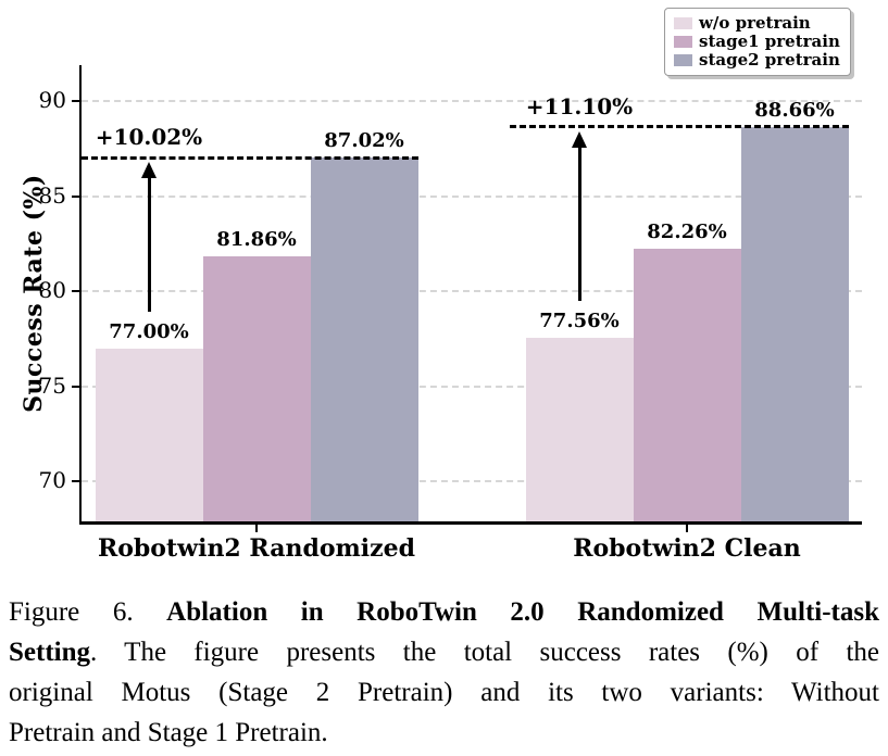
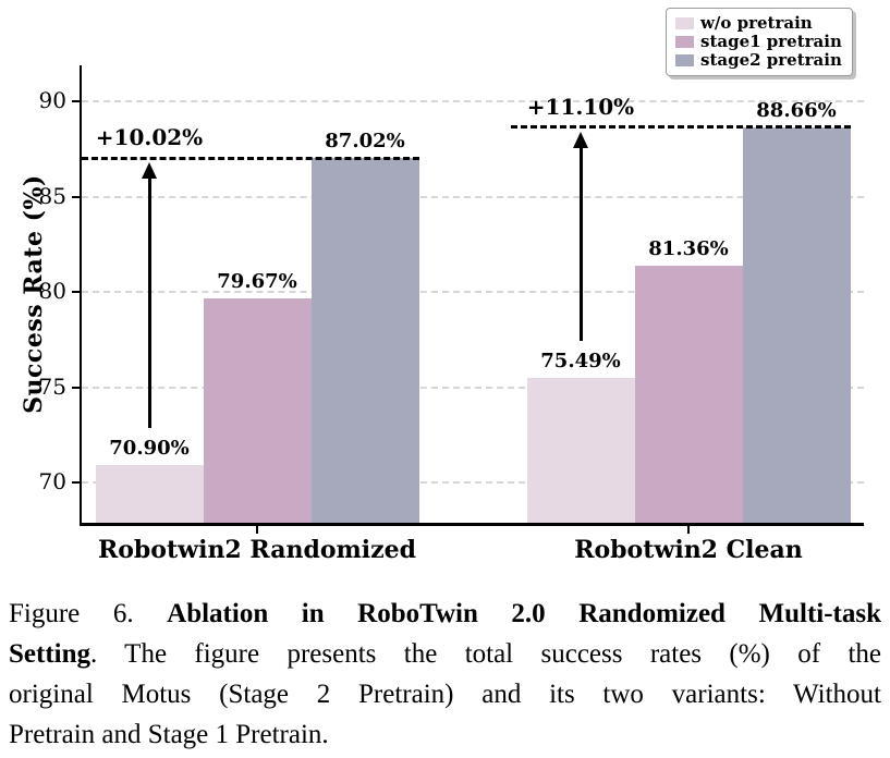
w/o pretrain/Robotwin2 Randomized: 77.00% -> 70.90%
stage1 pretrain/Robotwin2 Randomized: 81.86% -> 79.67%
w/o pretrain/Robotwin2 Clean: 77.56% -> 75.49%
stage1 pretrain/Robotwin2 Clean: 82.26% -> 81.36%
